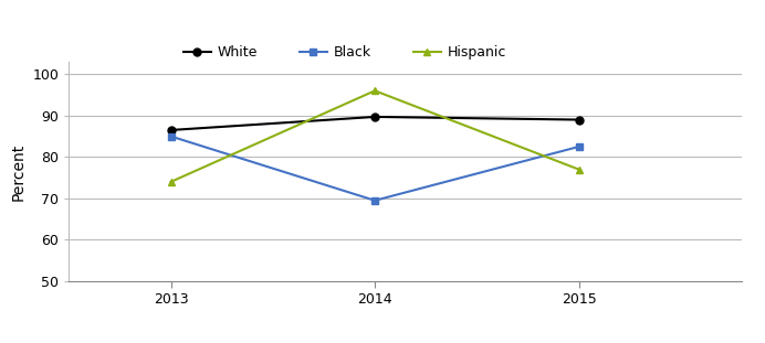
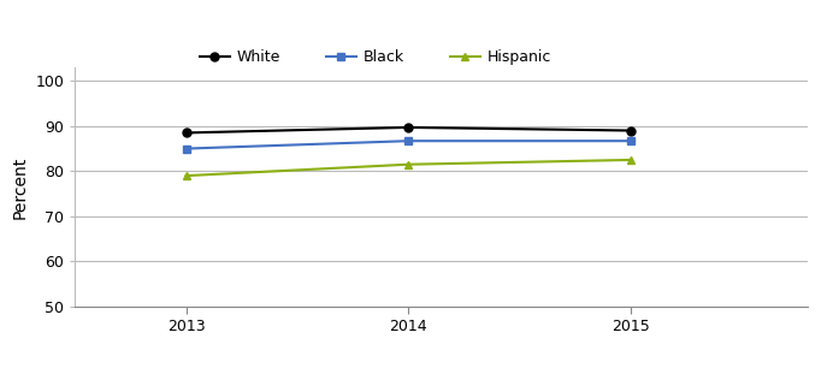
White/2013: 86.5 -> 88.5
Hispanic/2013: 74.0 -> 79.0
Black/2014: 69.5 -> 86.7
Hispanic/2014: 96.0 -> 81.5
Black/2015: 82.5 -> 86.7
Hispanic/2015: 77.0 -> 82.5
